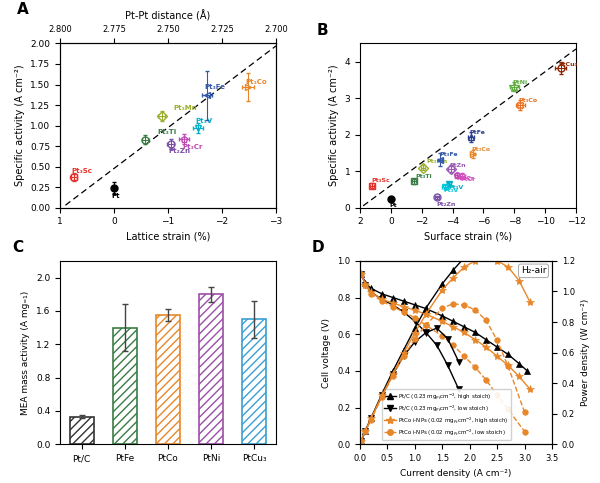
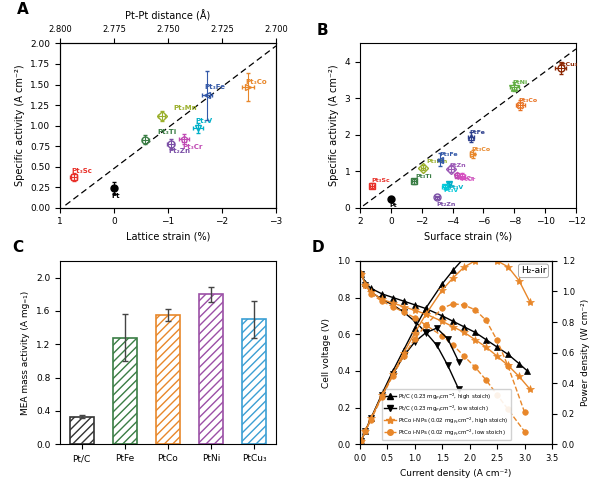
PtFe: 1.40 -> 1.28
